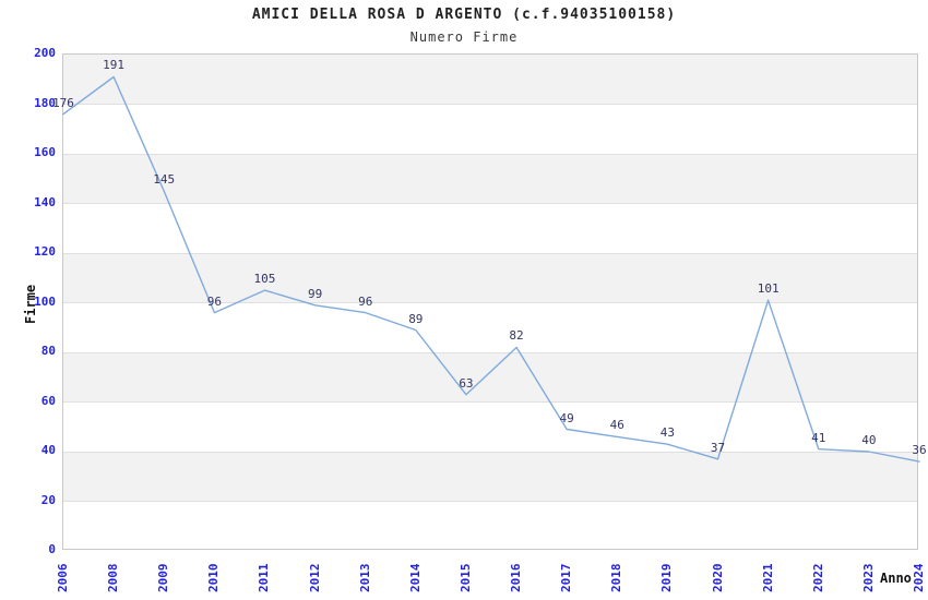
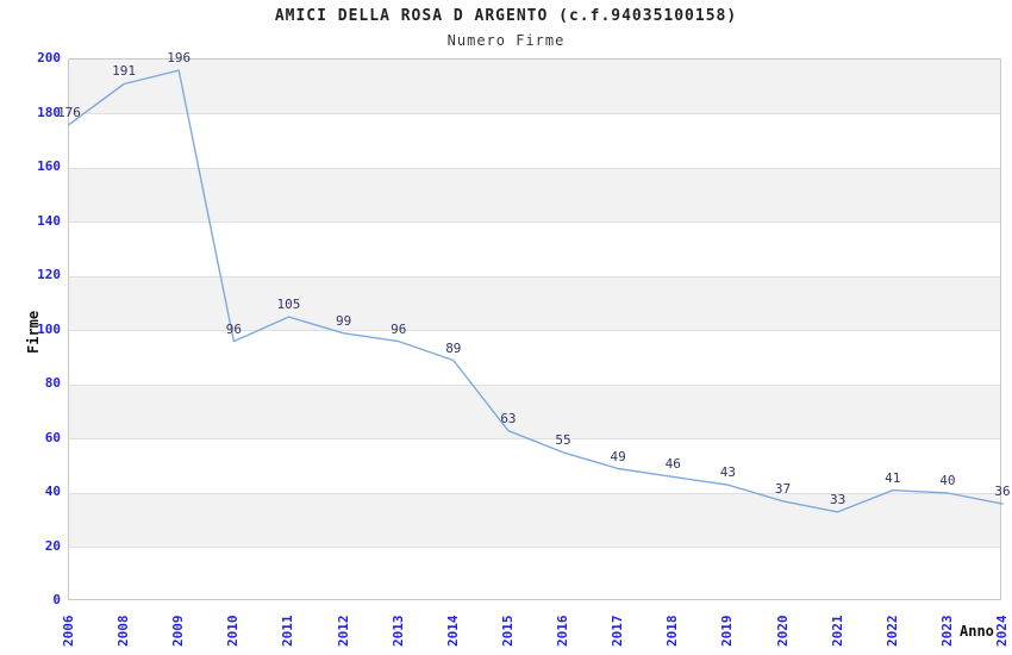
2009: 145 -> 196
2016: 82 -> 55
2021: 101 -> 33
